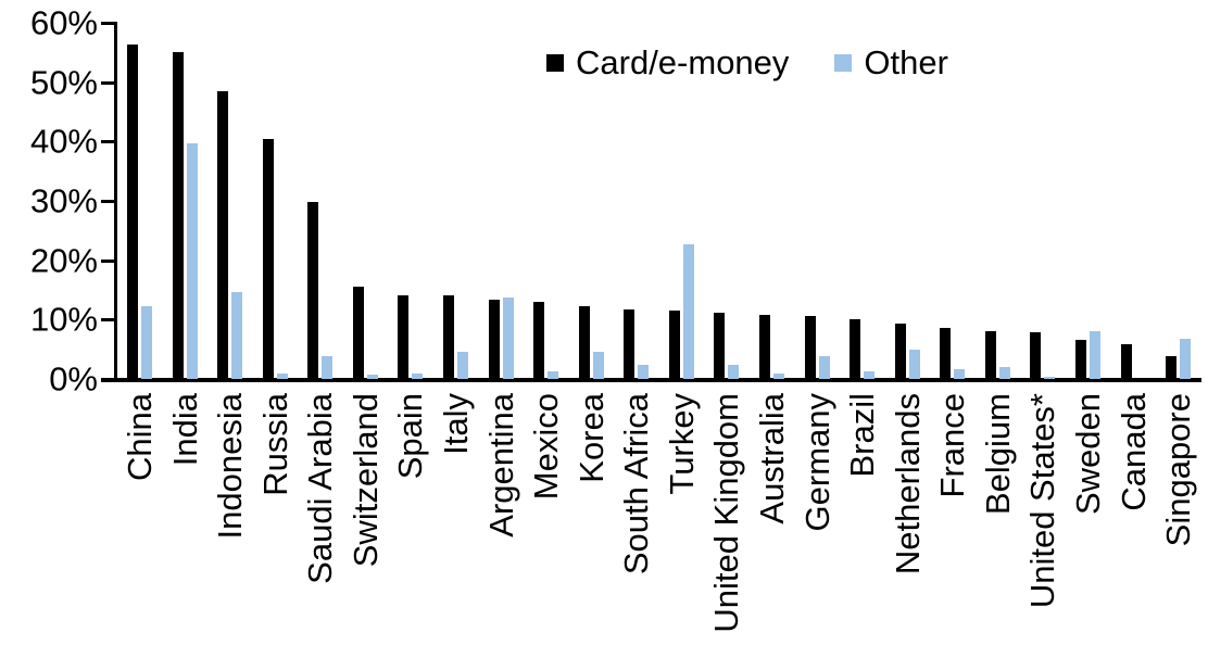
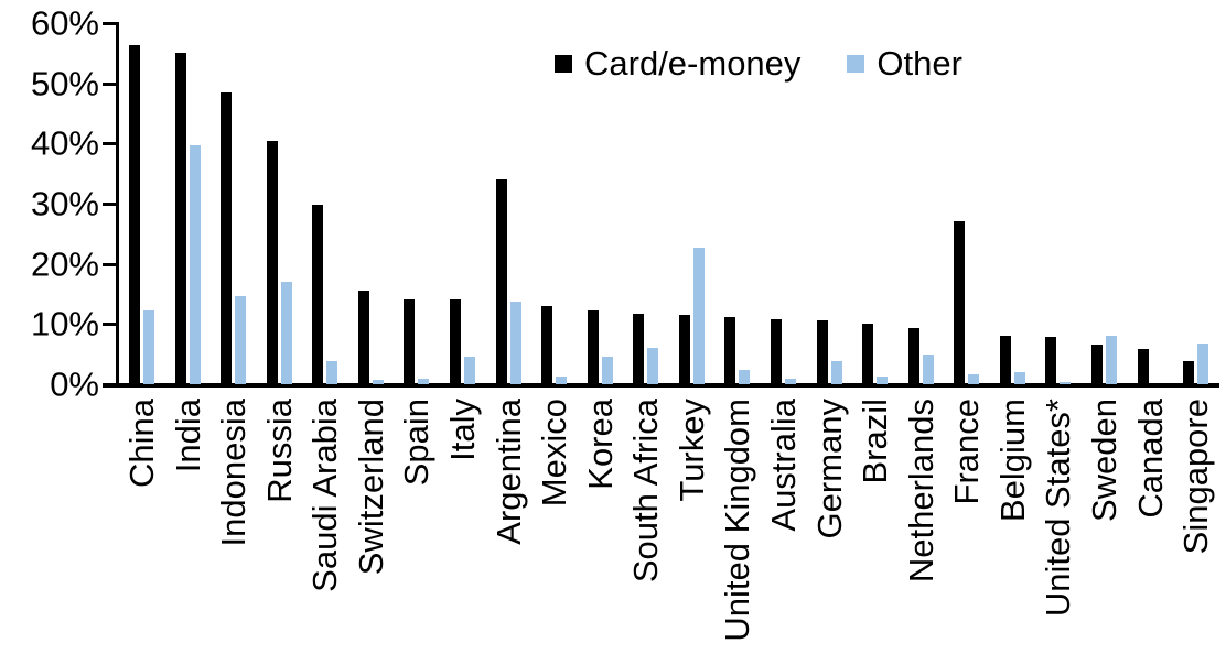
Other/Russia: 1% -> 17%
Card/e-money/Argentina: 13% -> 34%
Other/South Africa: 2% -> 6%
Card/e-money/France: 9% -> 27%
